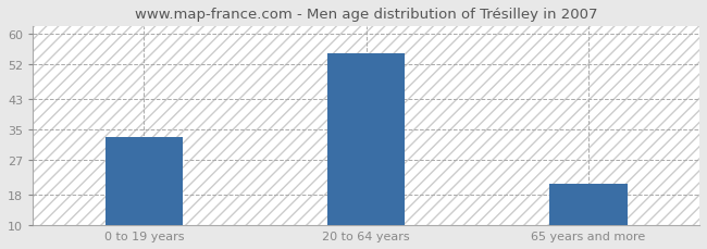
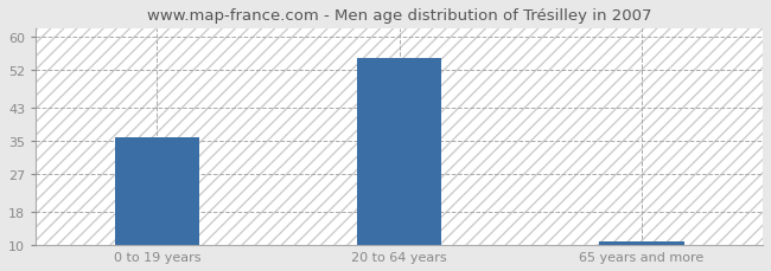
0 to 19 years: 33 -> 36
65 years and more: 21 -> 11
